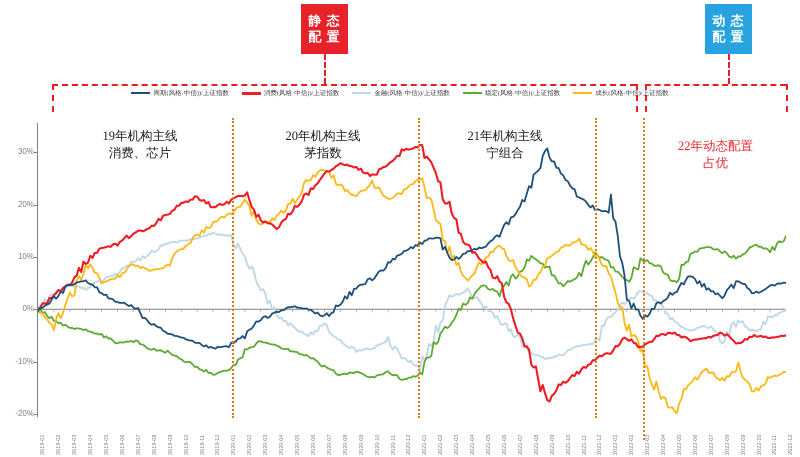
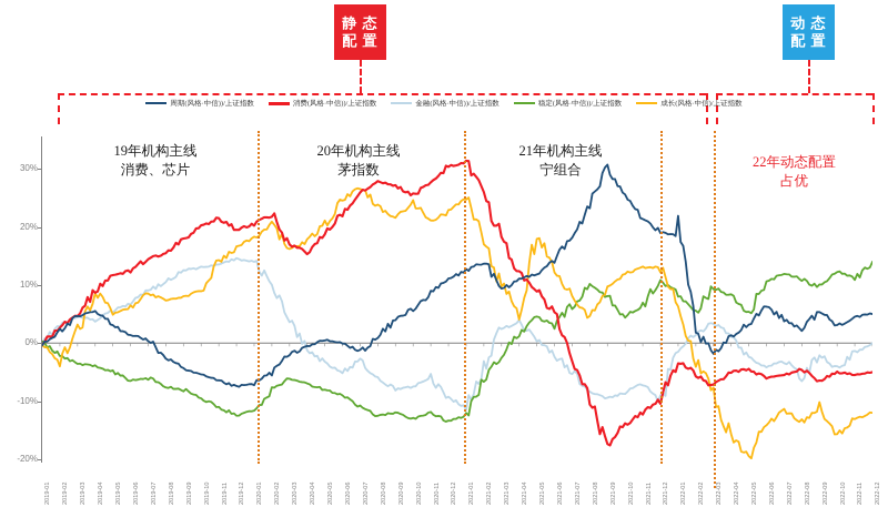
成长(风格·中信)/上证指数/2019-10: 12% -> 9%
成长(风格·中信)/上证指数/2021-05: 10% -> 19%
金融(风格·中信))/上证指数/2021-12: -6% -> -10%
成长(风格·中信)/上证指数/2021-12: 10% -> 13%
消费(风格·中信))/上证指数/2022-01: -8% -> -3%
